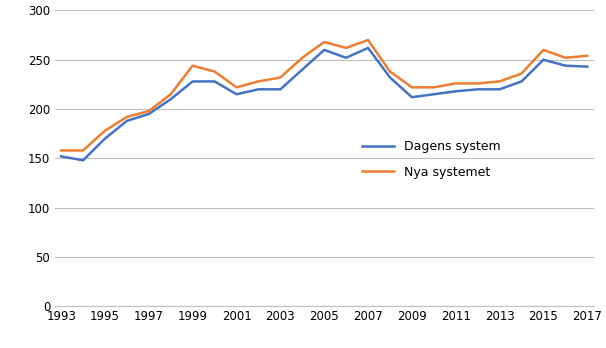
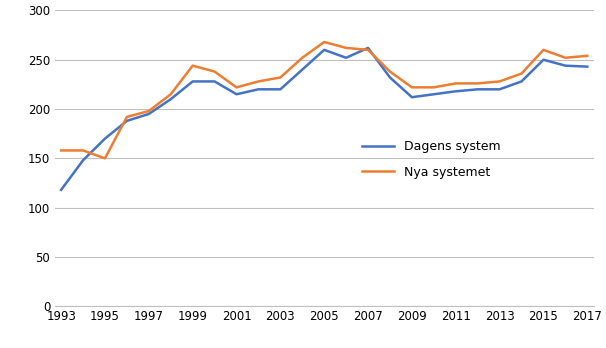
Dagens system/1993: 152 -> 118
Nya systemet/1995: 178 -> 150
Nya systemet/2007: 270 -> 260
